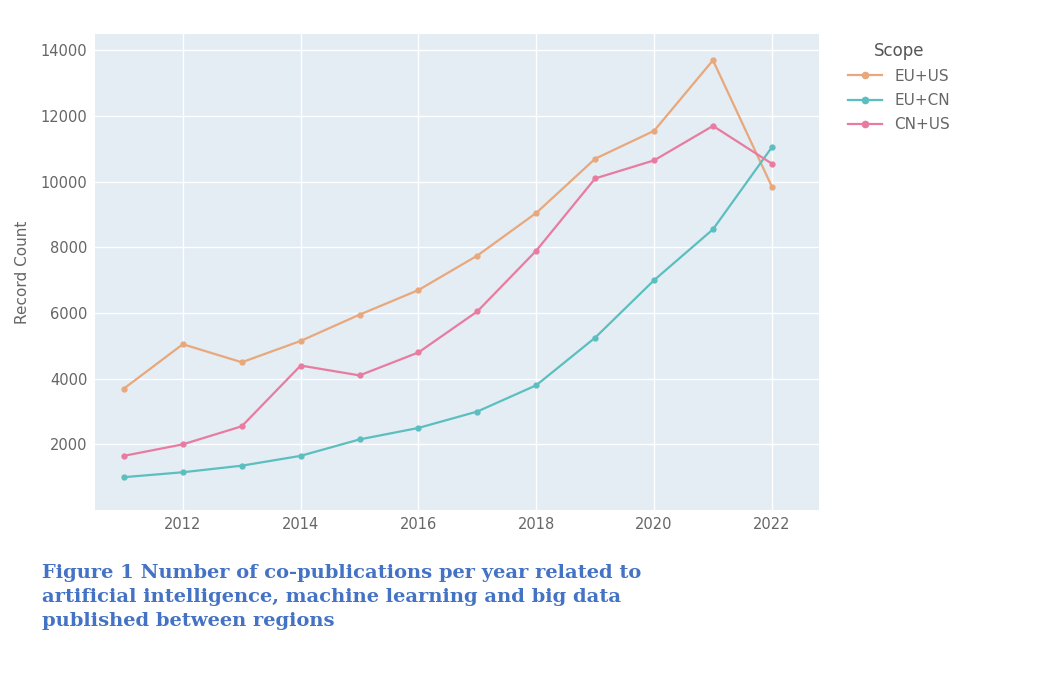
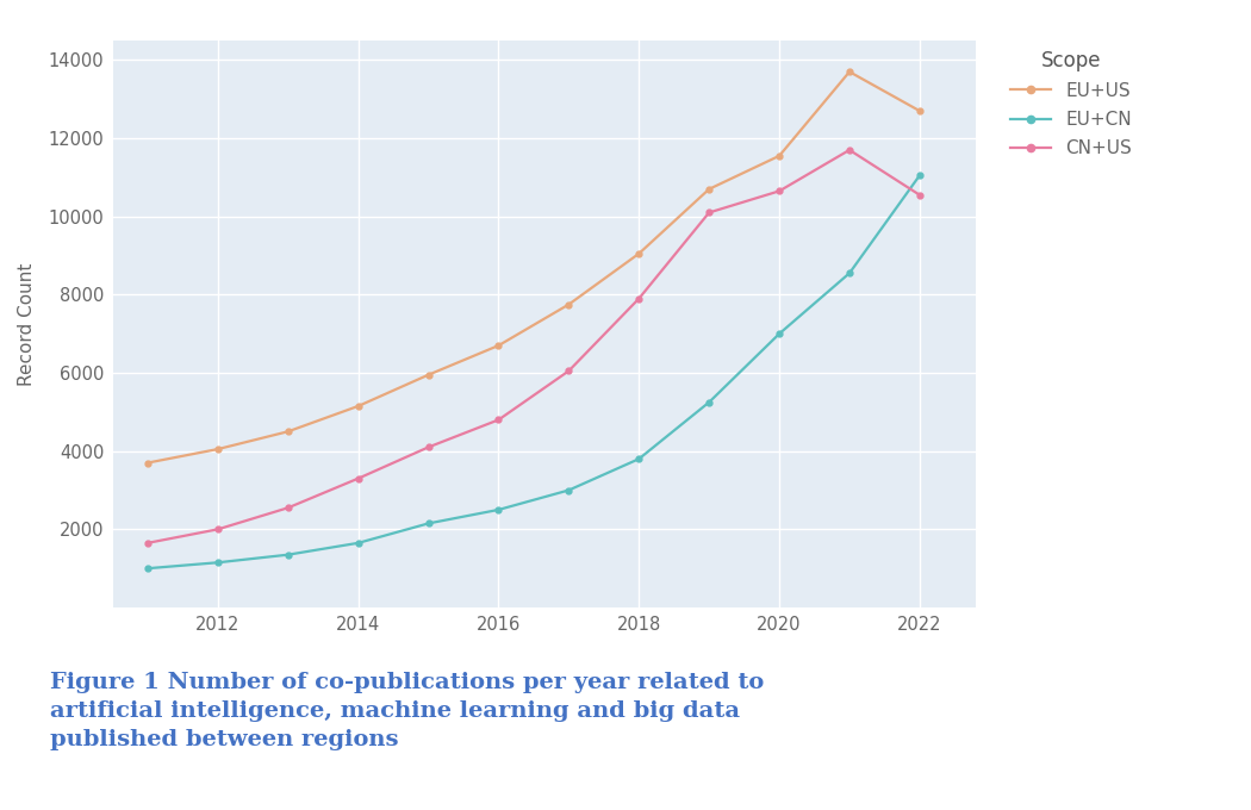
EU+US/2012: 5050 -> 4050
CN+US/2014: 4400 -> 3300
EU+US/2022: 9850 -> 12700
